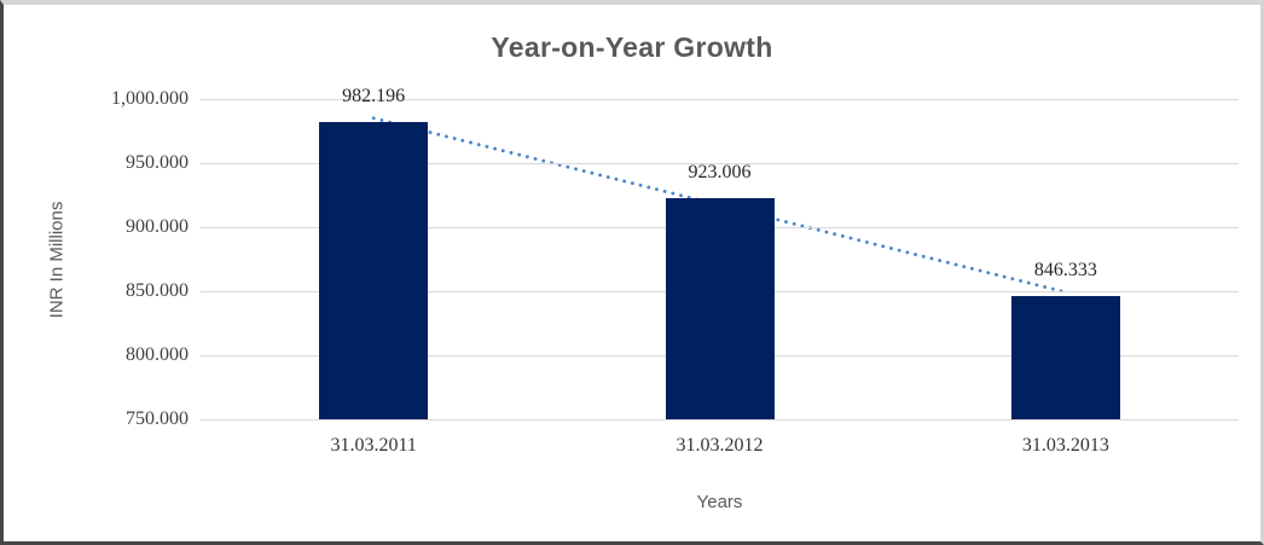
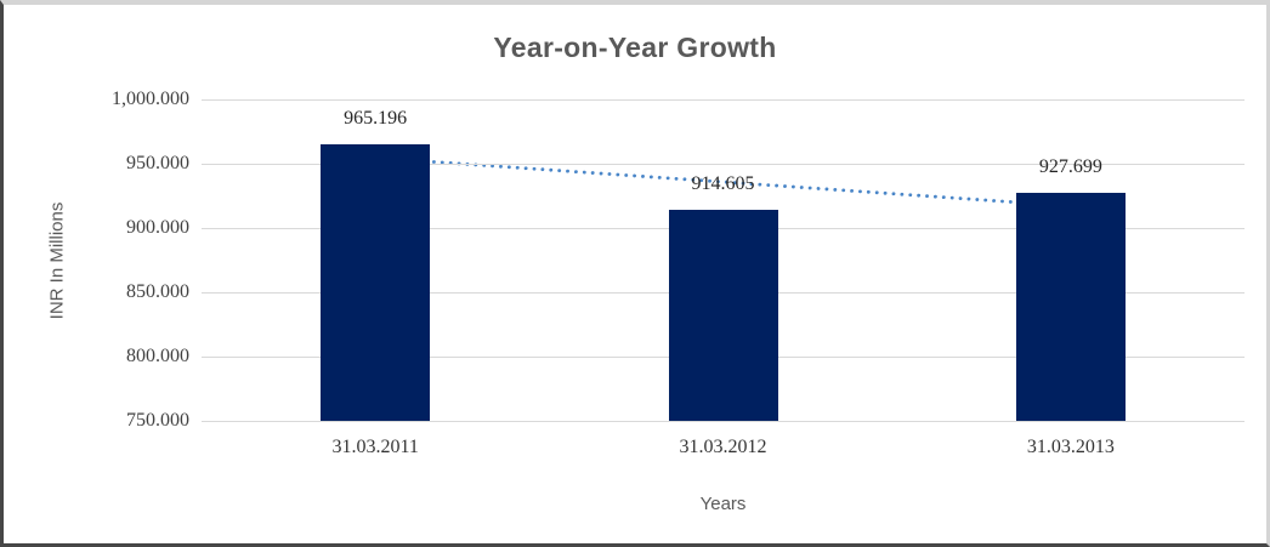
31.03.2011: 982.196 -> 965.196
31.03.2012: 923.006 -> 914.605
31.03.2013: 846.333 -> 927.699
